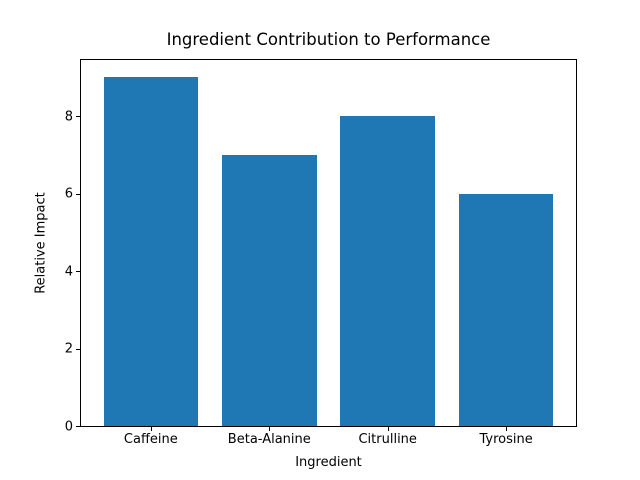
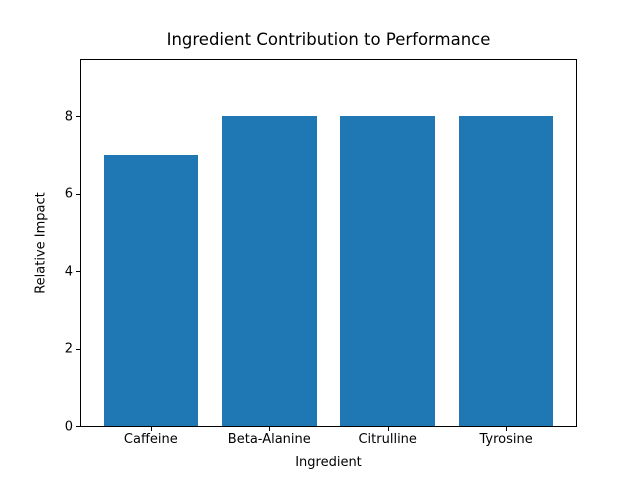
Caffeine: 9 -> 7
Beta-Alanine: 7 -> 8
Tyrosine: 6 -> 8
